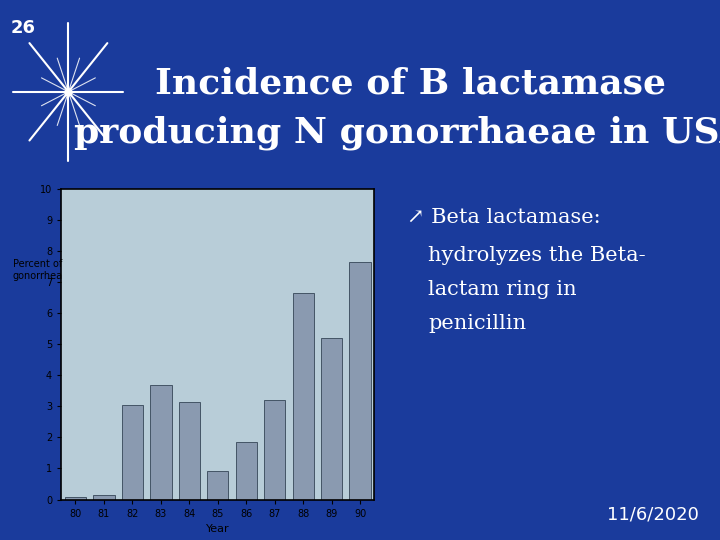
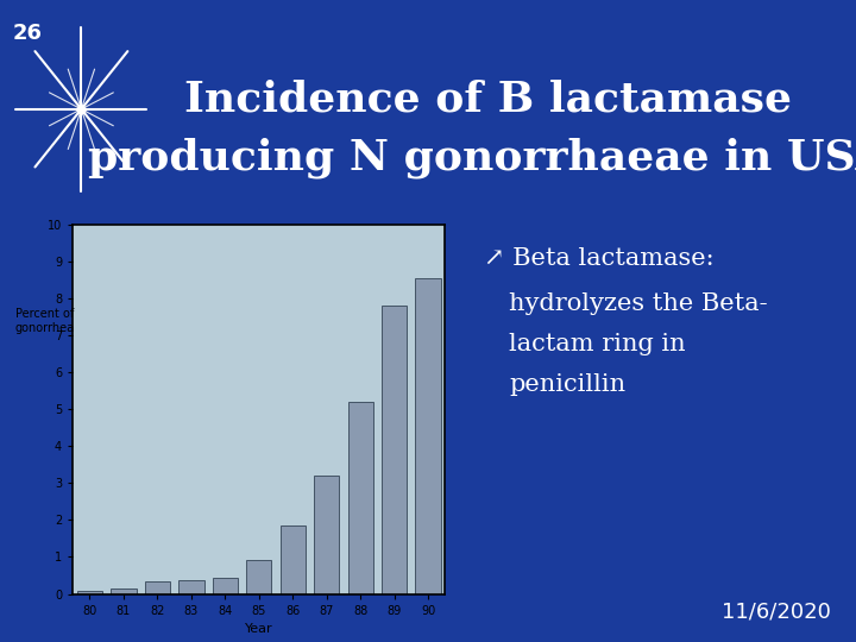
82: 3.05 -> 0.35
83: 3.70 -> 0.38
84: 3.15 -> 0.42
88: 6.65 -> 5.20
89: 5.20 -> 7.80
90: 7.65 -> 8.55
